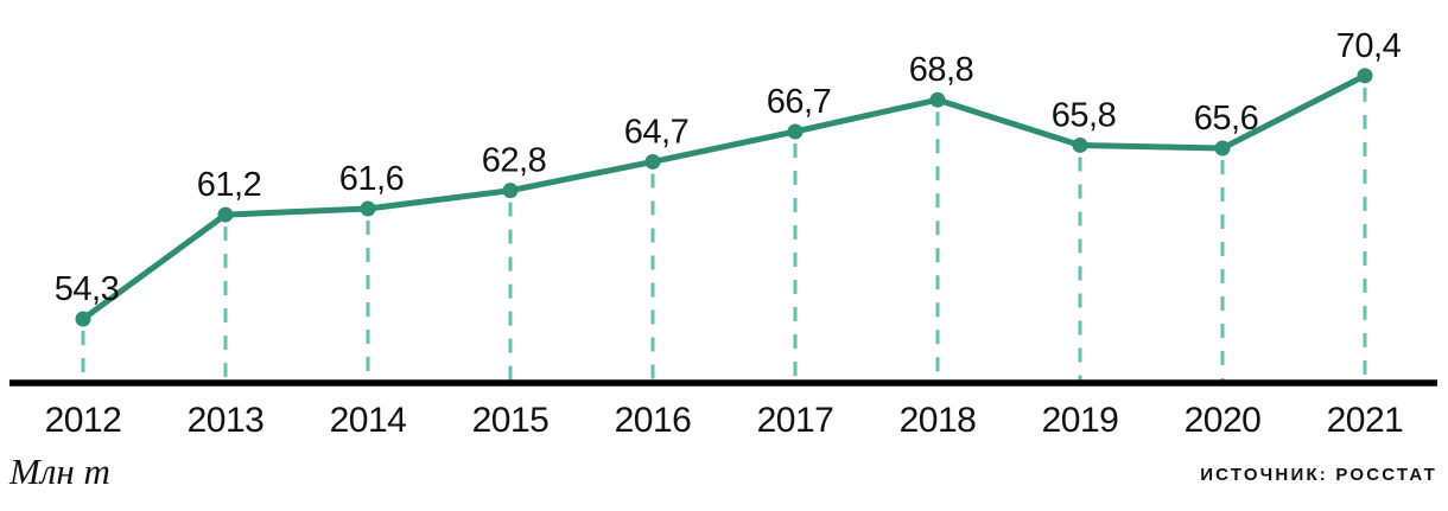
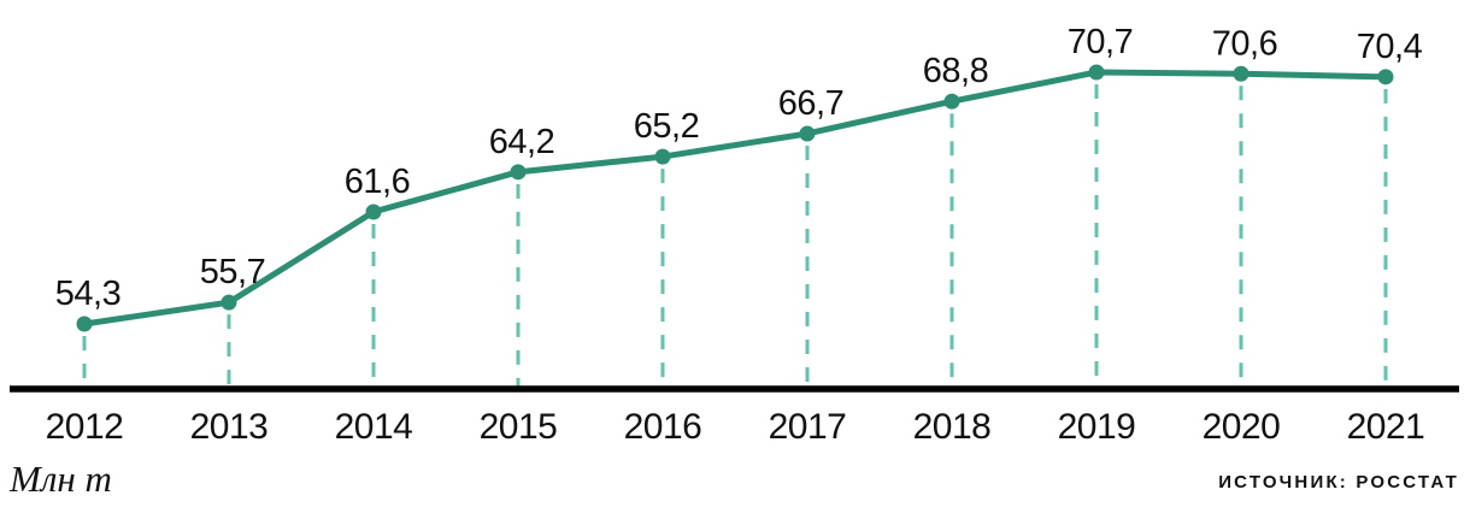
2013: 61,2 -> 55,7
2015: 62,8 -> 64,2
2016: 64,7 -> 65,2
2019: 65,8 -> 70,7
2020: 65,6 -> 70,6
